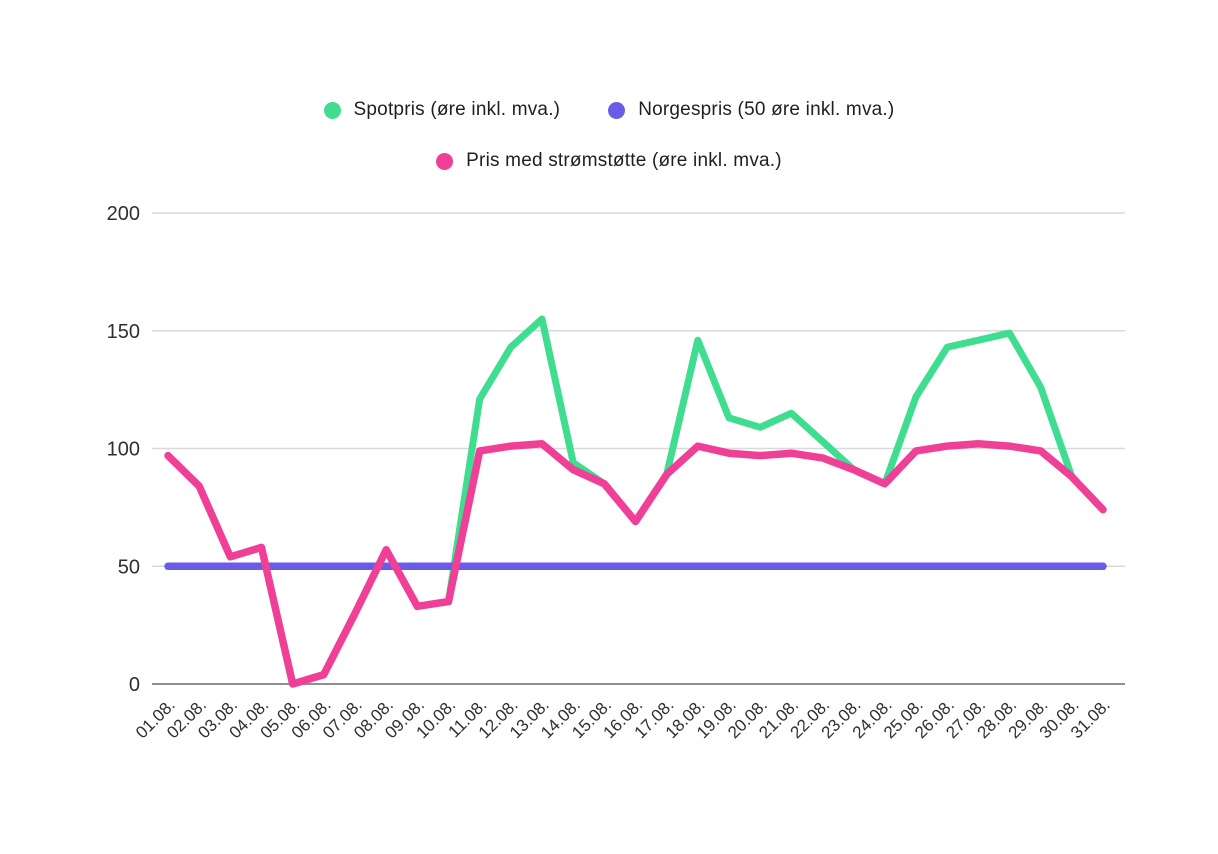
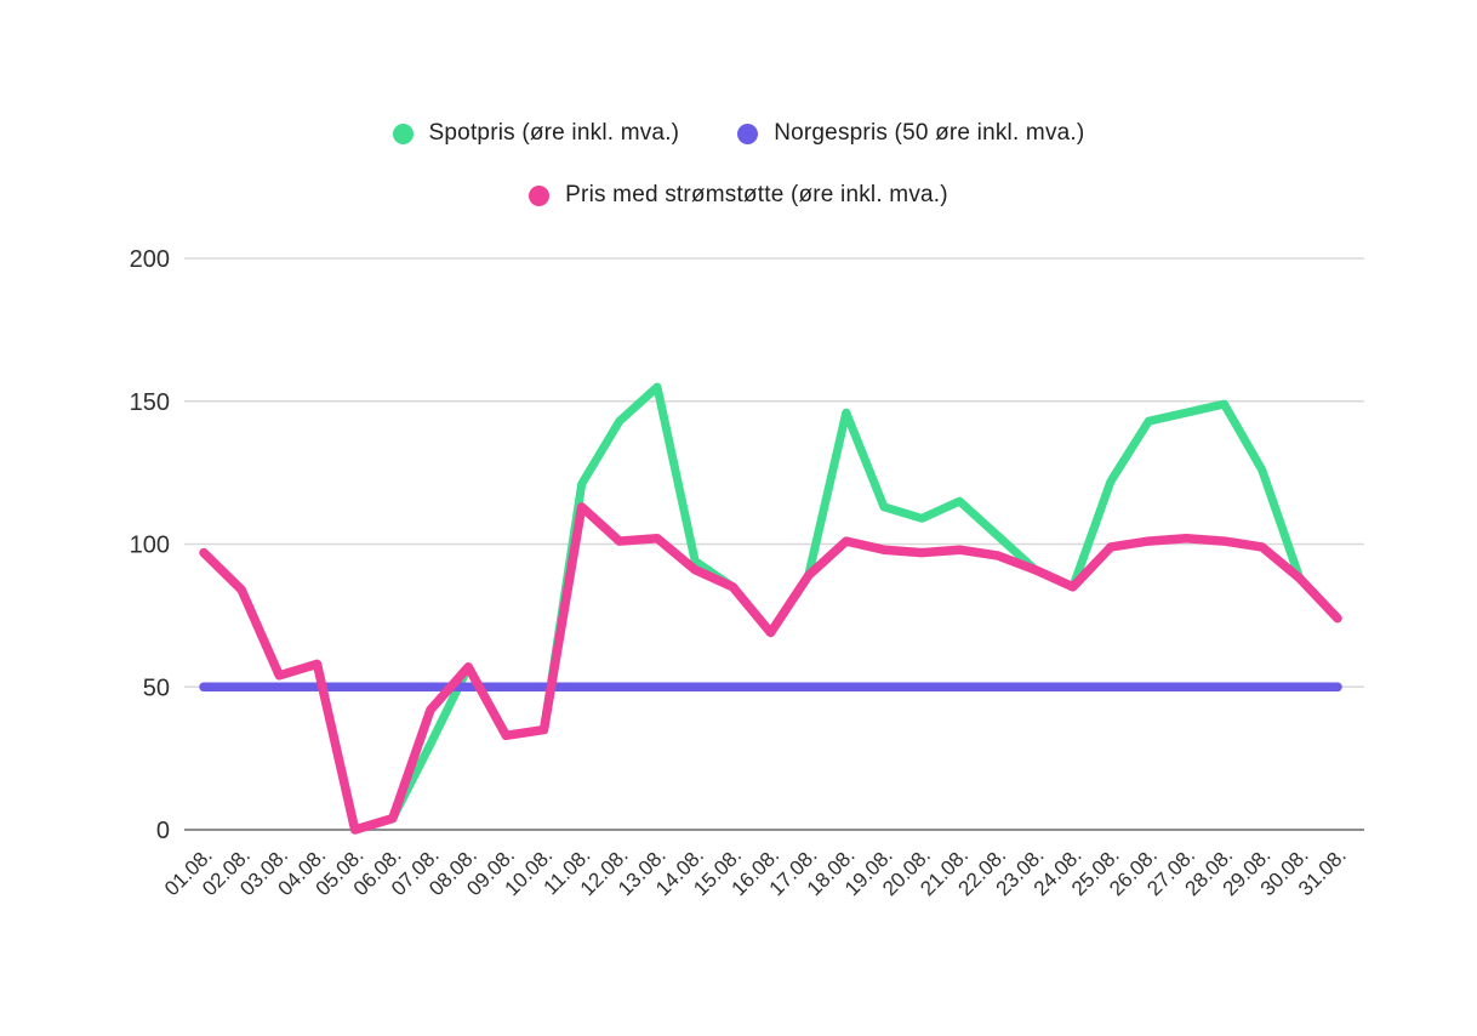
Pris med strømstøtte (øre inkl. mva.)/07.08.: 30 -> 42
Pris med strømstøtte (øre inkl. mva.)/11.08.: 99 -> 113
